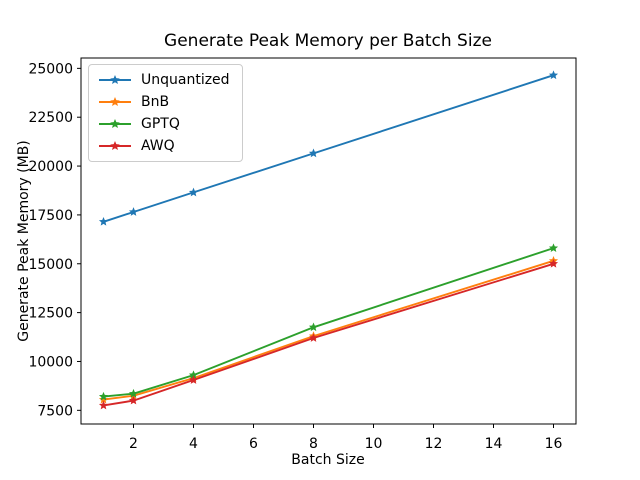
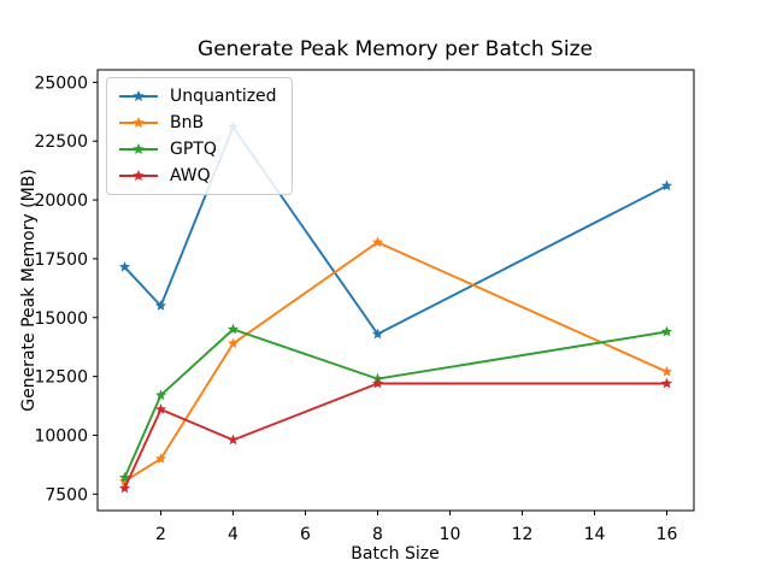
Unquantized/2: 17600 -> 15500
BnB/2: 8200 -> 9000
GPTQ/2: 8400 -> 11700
AWQ/2: 8000 -> 11100
Unquantized/4: 18600 -> 23100
BnB/4: 9200 -> 13900
GPTQ/4: 9300 -> 14500
AWQ/4: 9000 -> 9800
Unquantized/8: 20600 -> 14300
BnB/8: 11300 -> 18200
GPTQ/8: 11800 -> 12400
AWQ/8: 11200 -> 12200
Unquantized/16: 24600 -> 20600
BnB/16: 15200 -> 12700
GPTQ/16: 15800 -> 14400
AWQ/16: 15000 -> 12200
